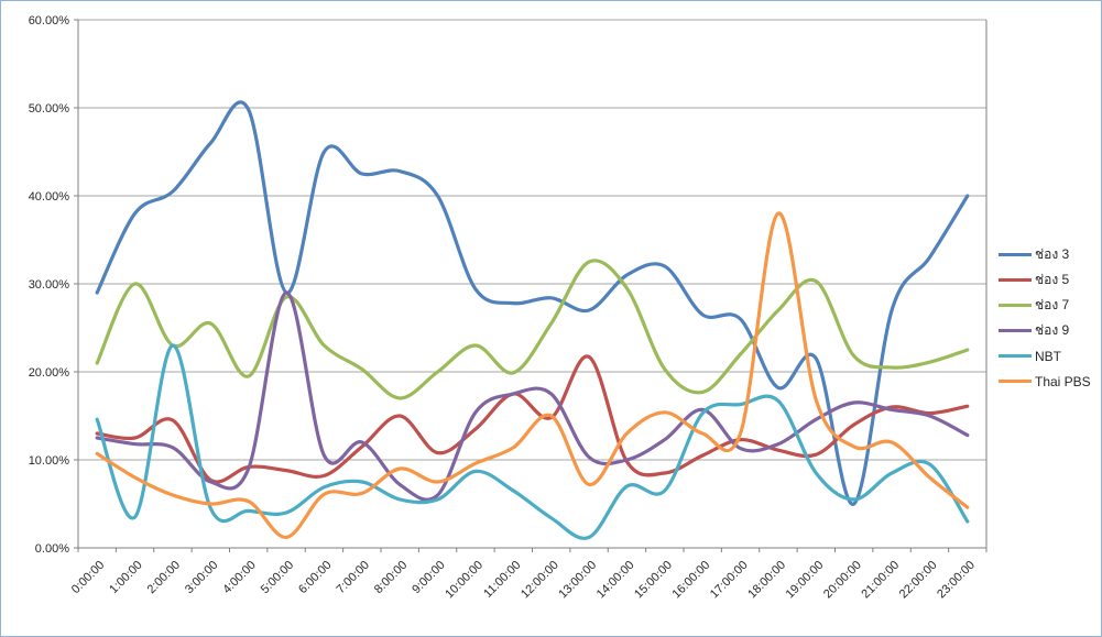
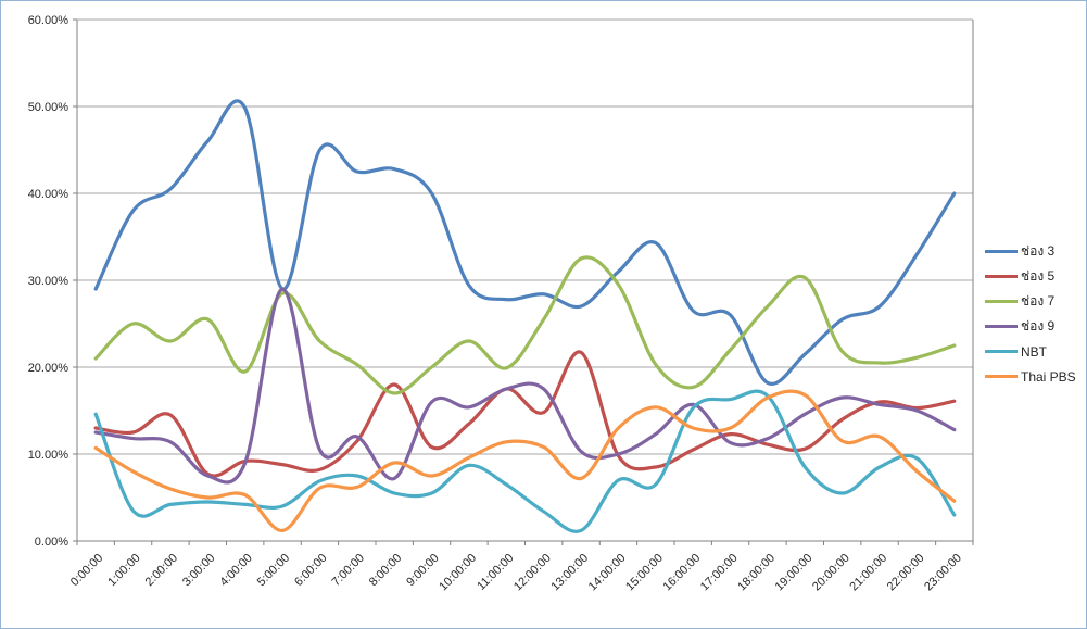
ช่อง 7/1:00:00: 30% -> 25%
NBT/2:00:00: 23% -> 4%
ช่อง 5/8:00:00: 15% -> 18%
ช่อง 9/9:00:00: 6% -> 16%
Thai PBS/12:00:00: 15% -> 11%
ช่อง 3/15:00:00: 32% -> 34%
Thai PBS/18:00:00: 38% -> 16%
ช่อง 3/20:00:00: 5% -> 26%
